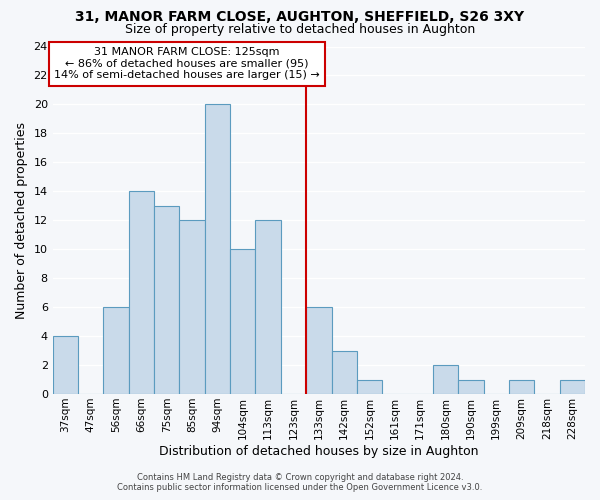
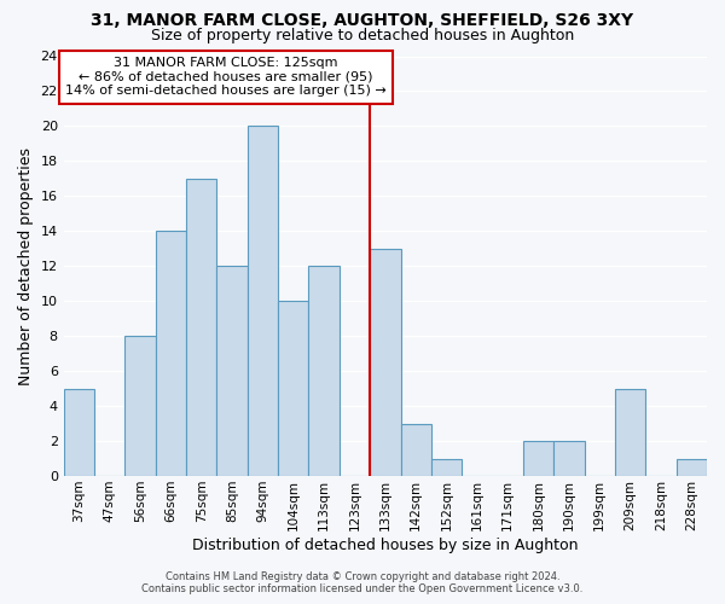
37sqm: 4 -> 5
56sqm: 6 -> 8
75sqm: 13 -> 17
133sqm: 6 -> 13
190sqm: 1 -> 2
209sqm: 1 -> 5
